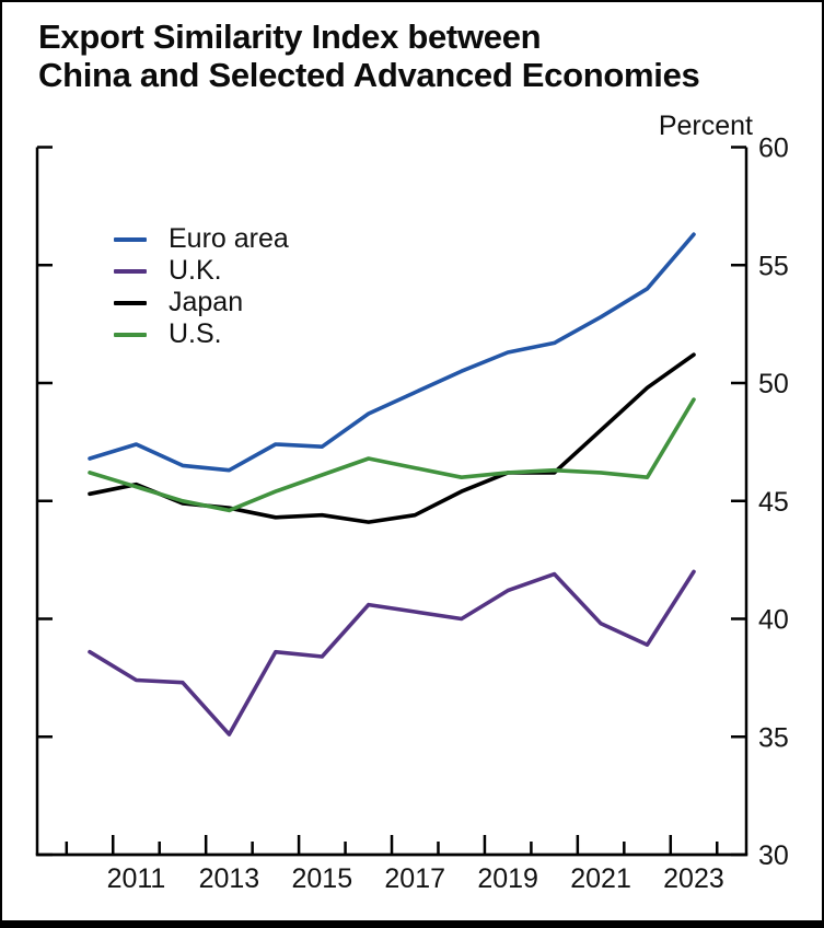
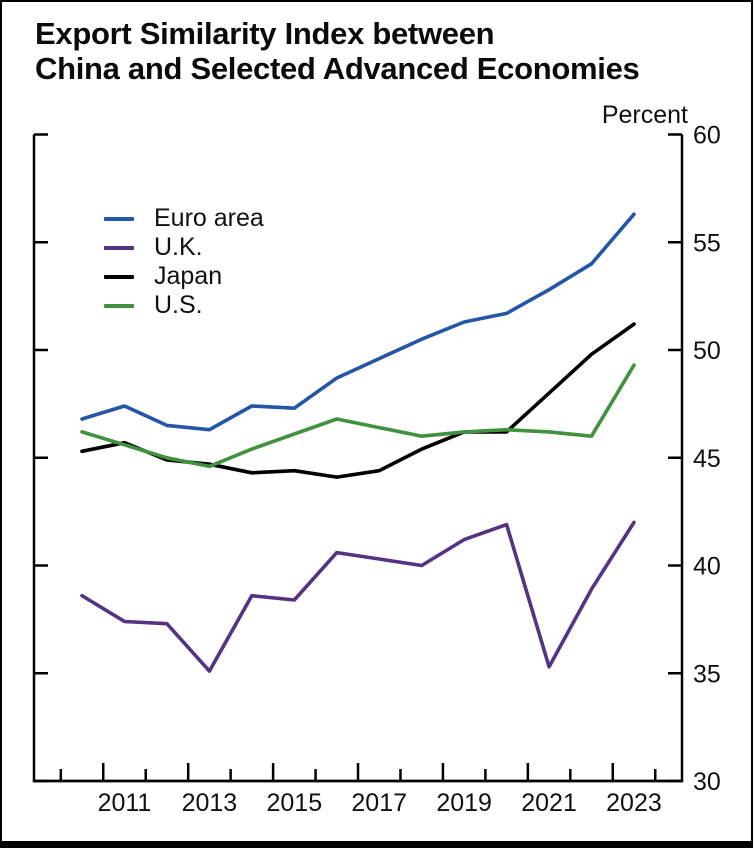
U.K./2021: 39.8 -> 35.3
